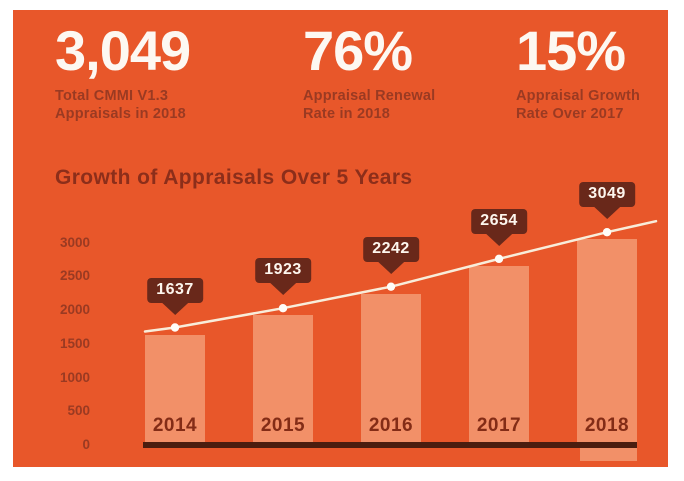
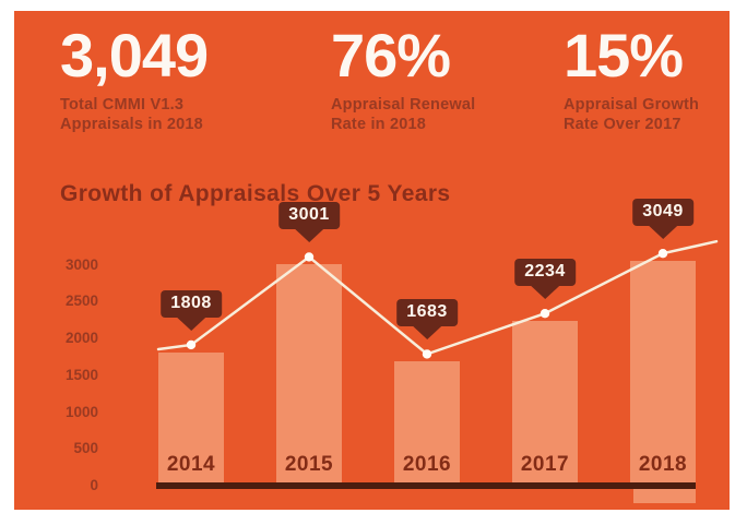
2014: 1637 -> 1808
2015: 1923 -> 3001
2016: 2242 -> 1683
2017: 2654 -> 2234
